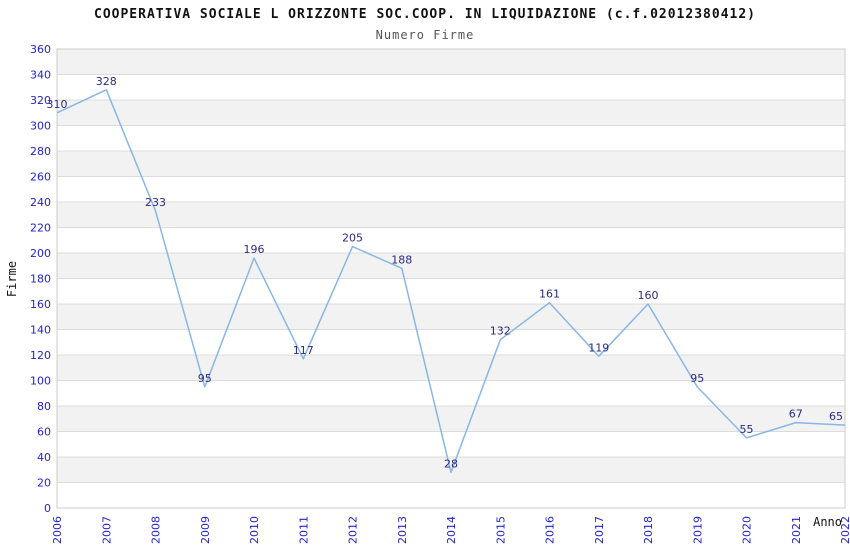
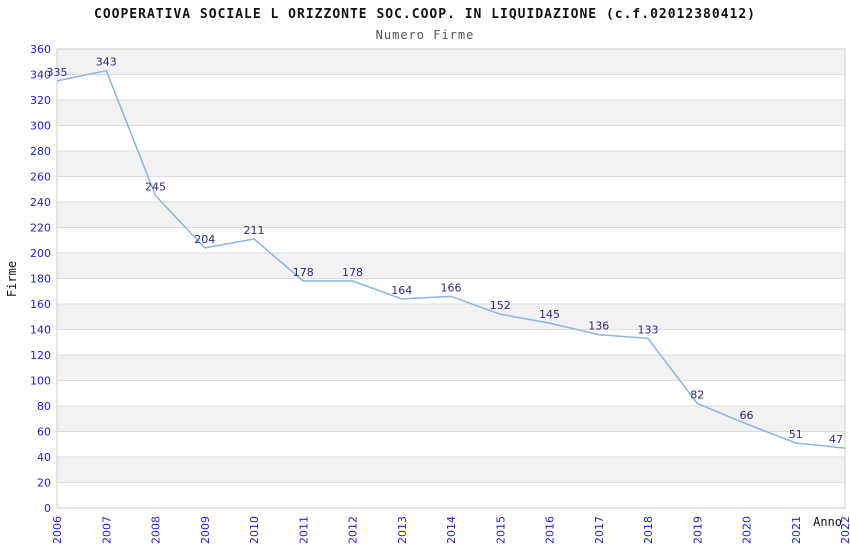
2006: 310 -> 335
2007: 328 -> 343
2008: 233 -> 245
2009: 95 -> 204
2010: 196 -> 211
2011: 117 -> 178
2012: 205 -> 178
2013: 188 -> 164
2014: 28 -> 166
2015: 132 -> 152
2016: 161 -> 145
2017: 119 -> 136
2018: 160 -> 133
2019: 95 -> 82
2020: 55 -> 66
2021: 67 -> 51
2022: 65 -> 47
